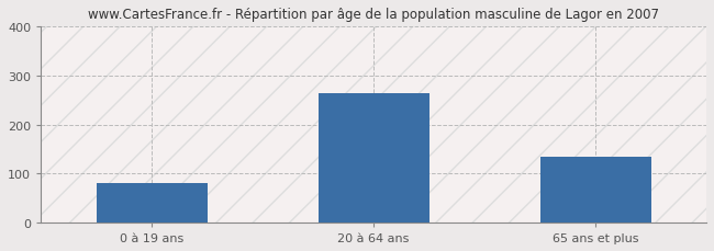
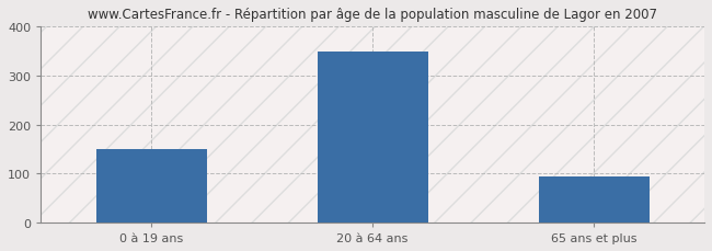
0 à 19 ans: 80 -> 150
20 à 64 ans: 265 -> 350
65 ans et plus: 135 -> 95
